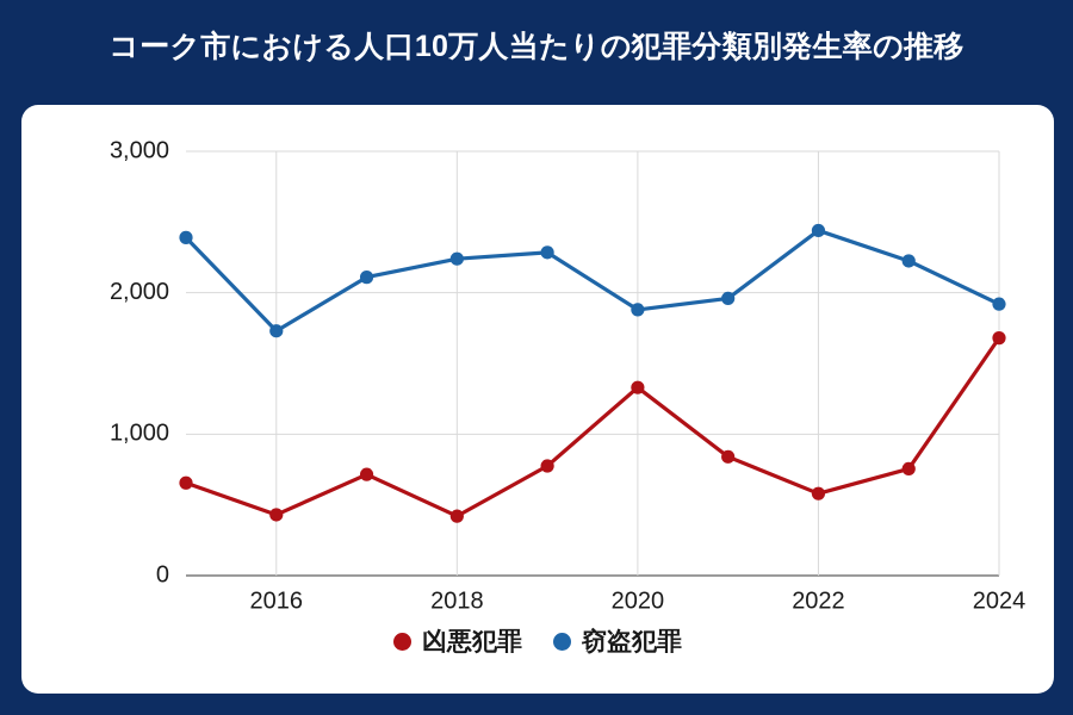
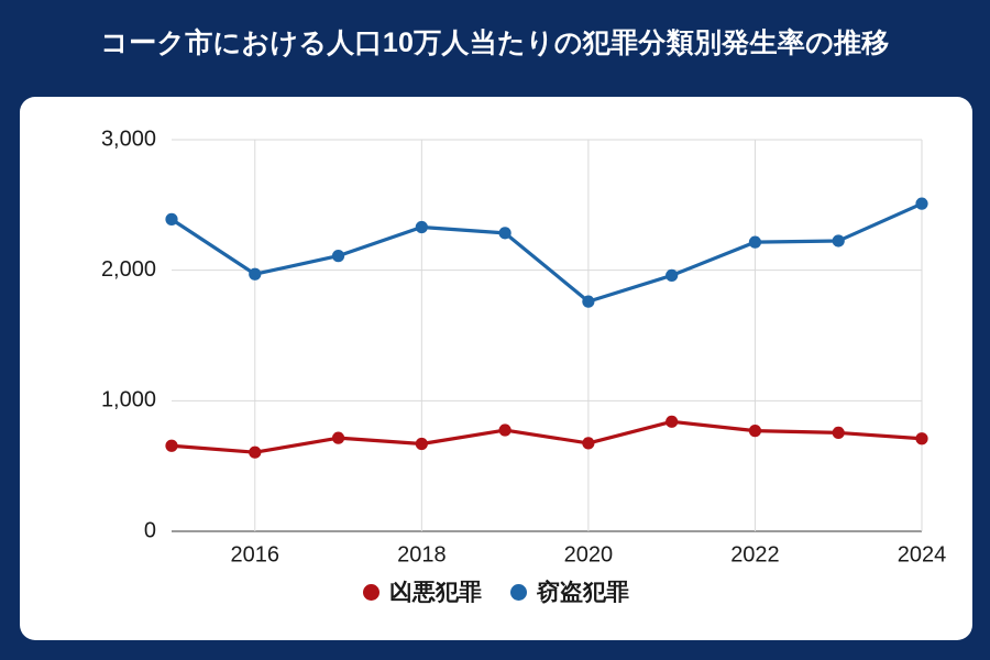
凶悪犯罪/2016: 430 -> 600
窃盗犯罪/2016: 1730 -> 1970
凶悪犯罪/2018: 420 -> 670
窃盗犯罪/2018: 2240 -> 2330
凶悪犯罪/2020: 1330 -> 680
窃盗犯罪/2020: 1880 -> 1760
凶悪犯罪/2022: 580 -> 770
窃盗犯罪/2022: 2440 -> 2220
凶悪犯罪/2024: 1680 -> 710
窃盗犯罪/2024: 1920 -> 2510
